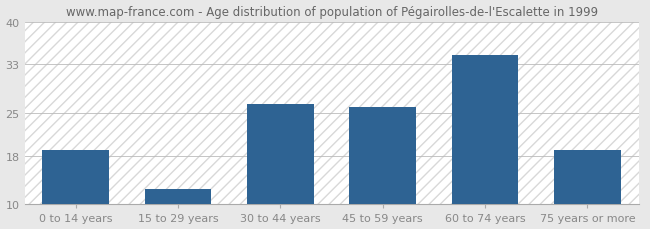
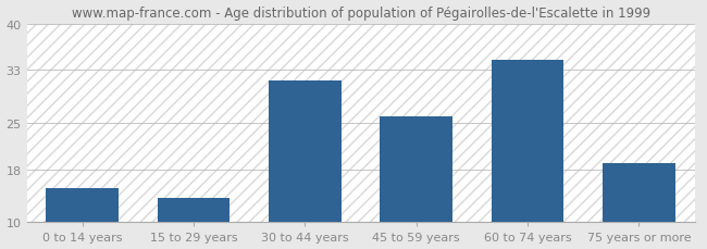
0 to 14 years: 19.0 -> 15.2
15 to 29 years: 12.5 -> 13.6
30 to 44 years: 26.5 -> 31.4
